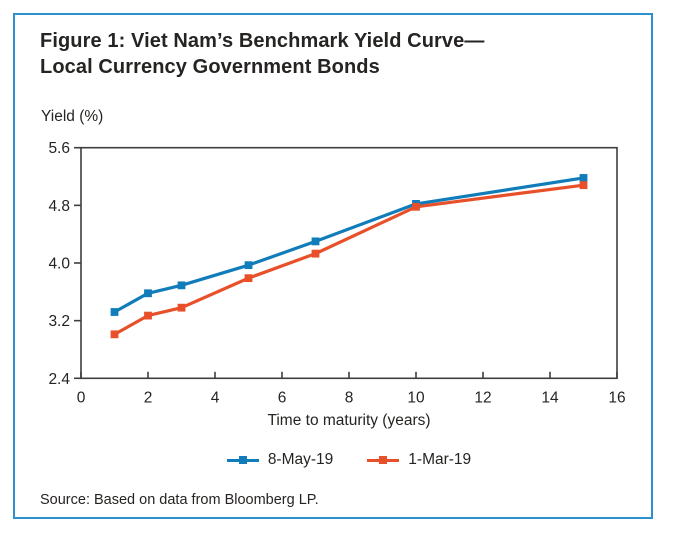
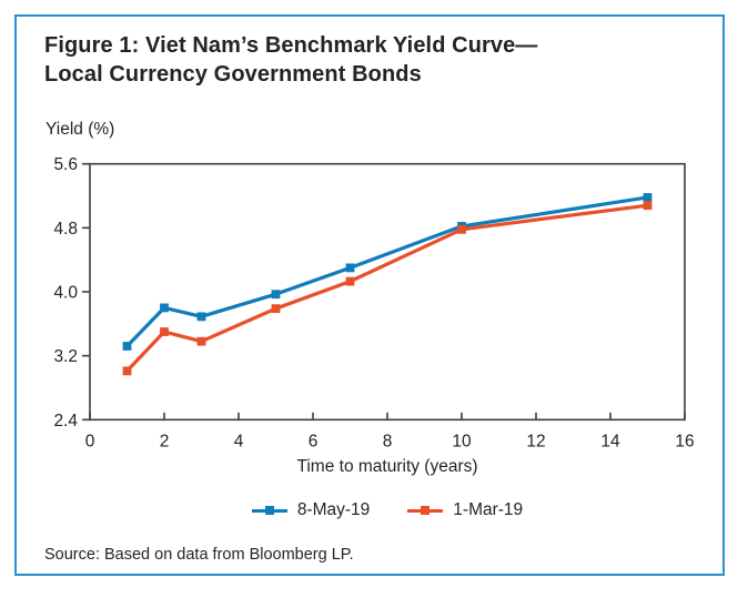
8-May-19/2: 3.6 -> 3.8
1-Mar-19/2: 3.3 -> 3.5
